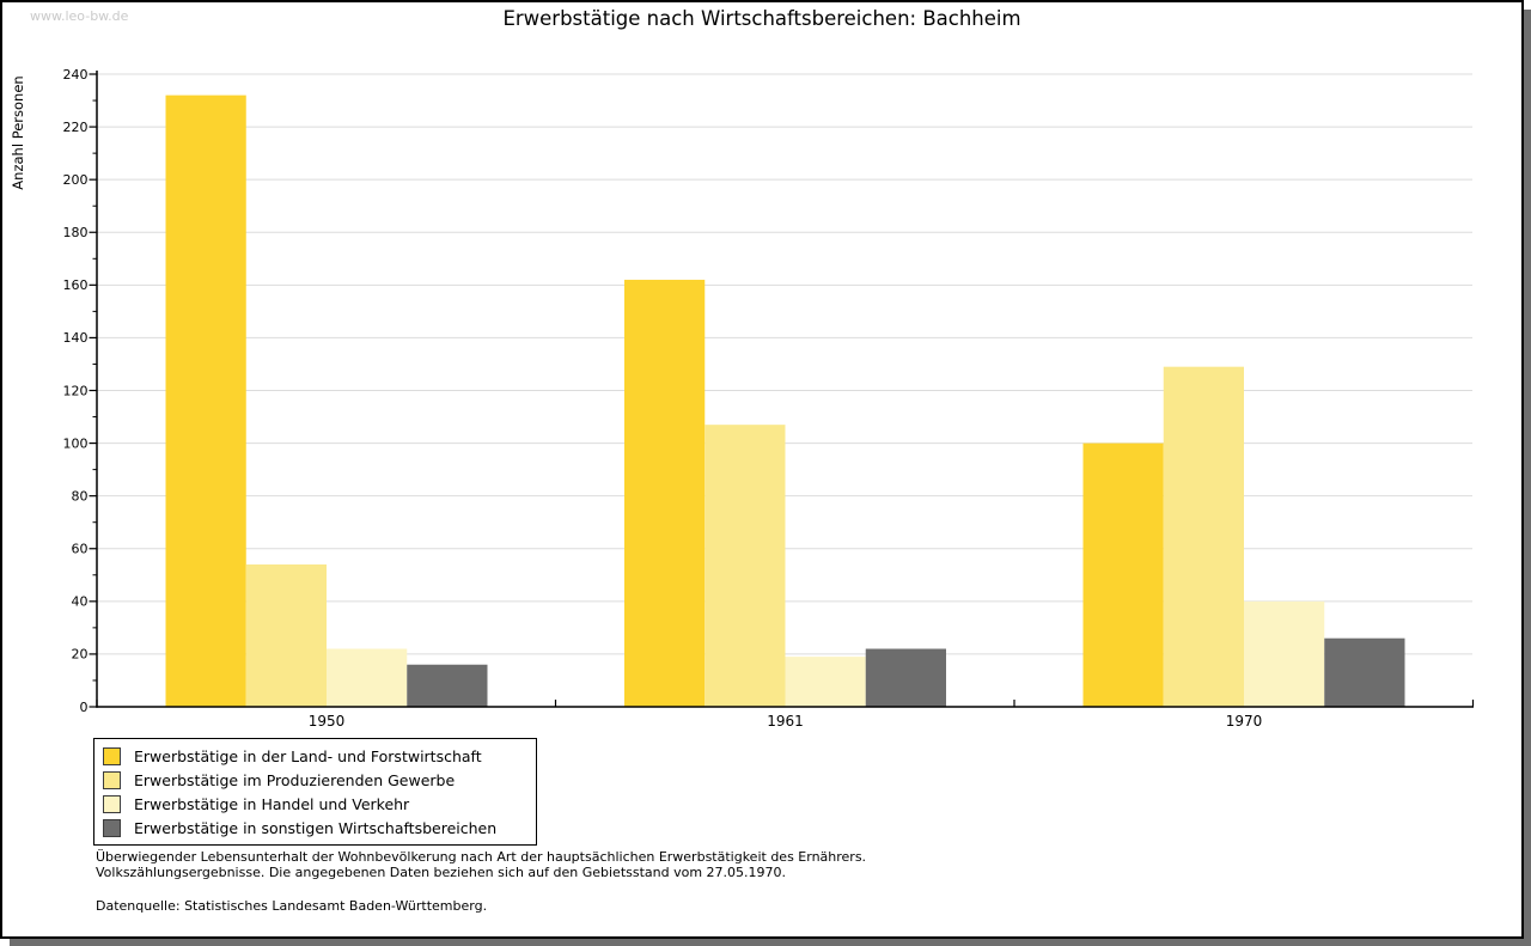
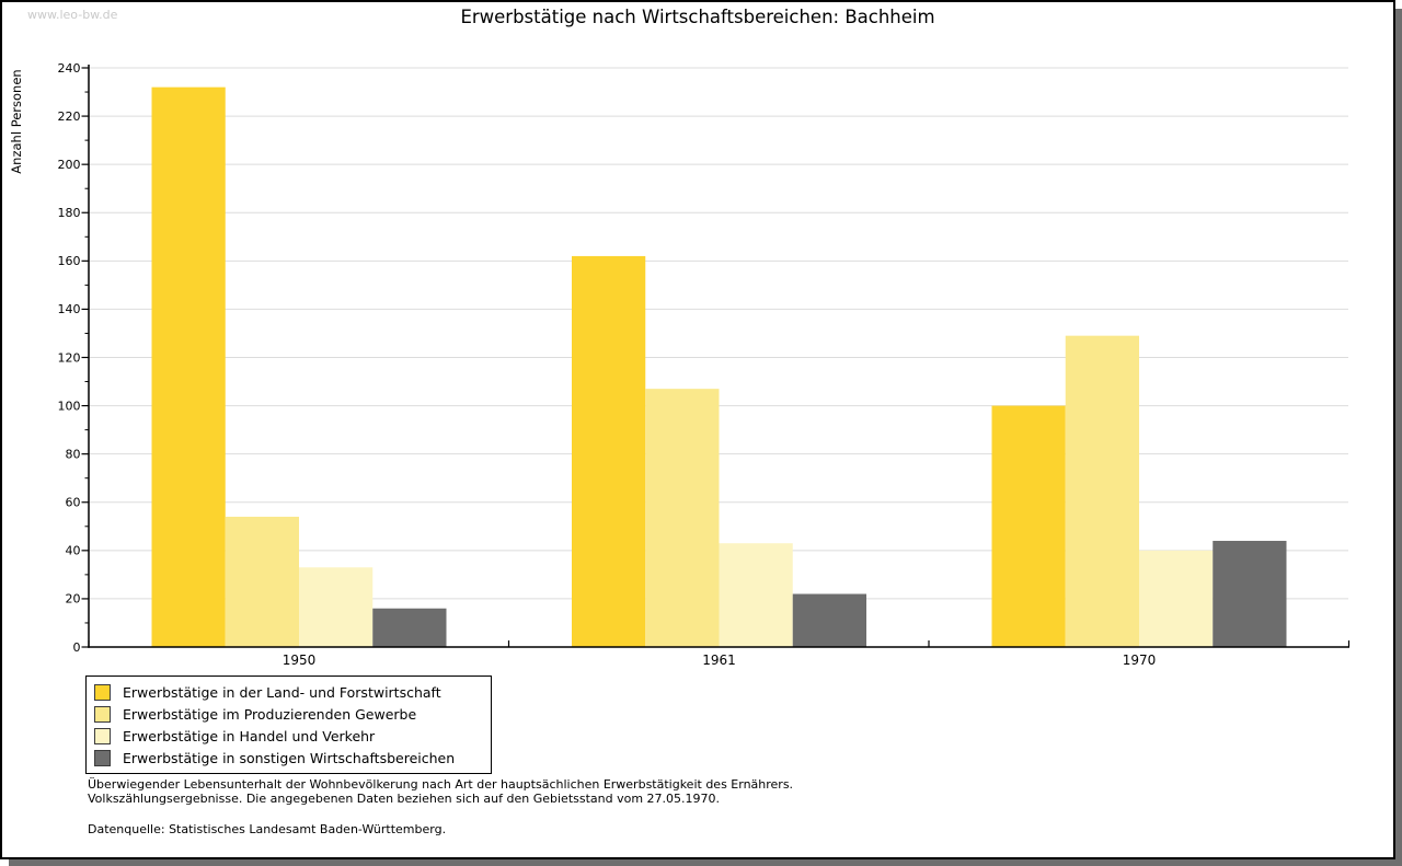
Erwerbstätige in Handel und Verkehr/1950: 22 -> 33
Erwerbstätige in Handel und Verkehr/1961: 19 -> 43
Erwerbstätige in sonstigen Wirtschaftsbereichen/1970: 26 -> 44
